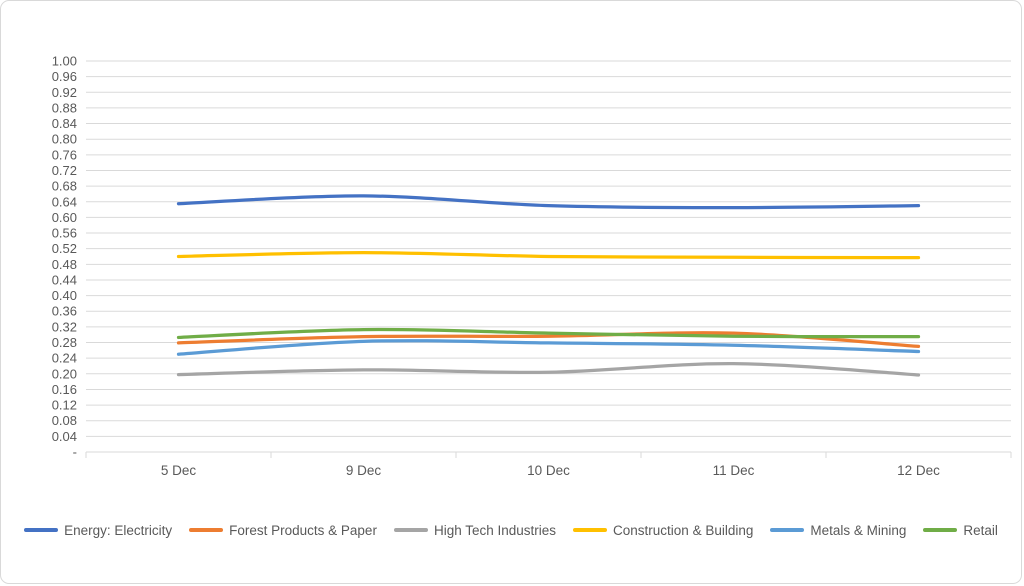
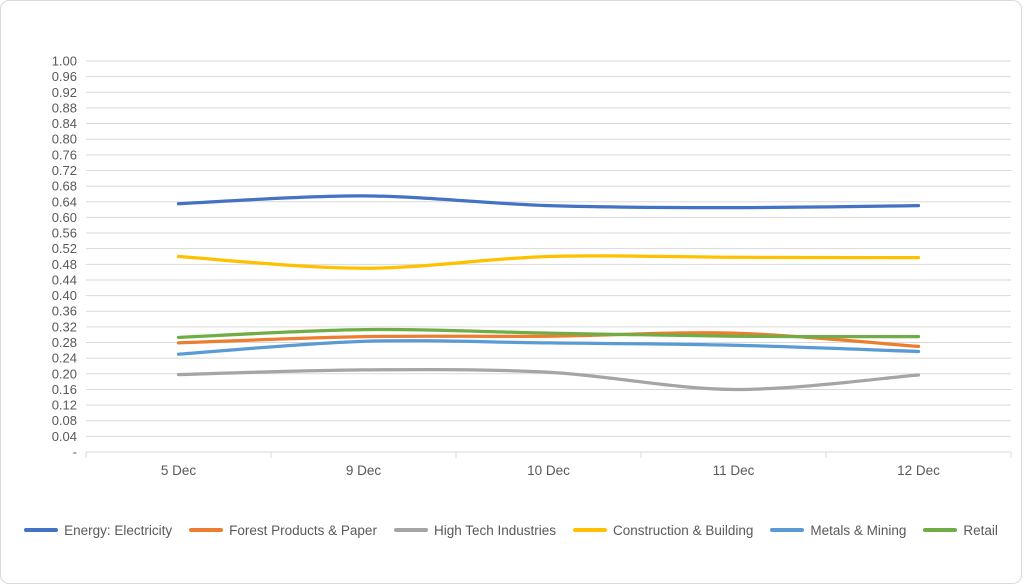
Construction & Building/9 Dec: 0.51 -> 0.47
High Tech Industries/11 Dec: 0.23 -> 0.16
